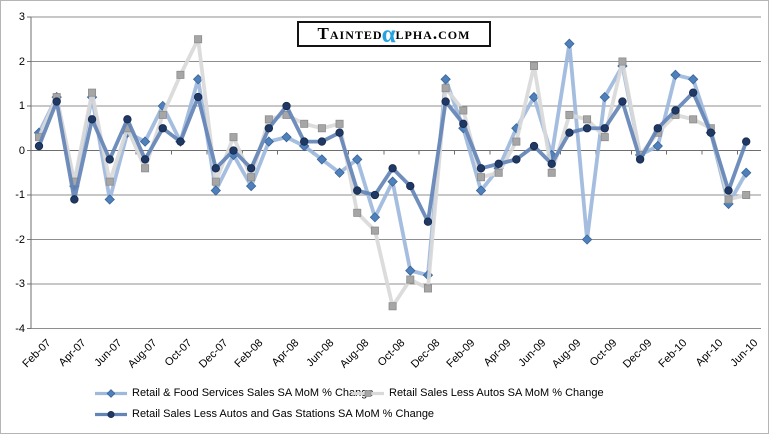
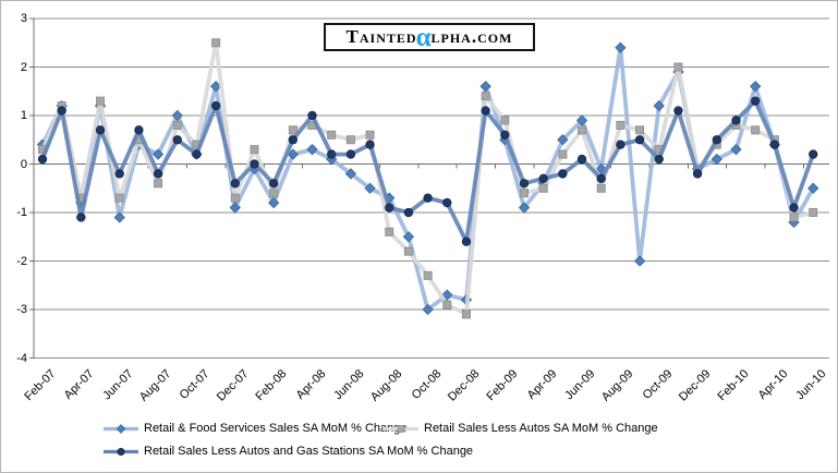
Retail Sales Less Autos SA MoM % Change/Oct-07: 1.7 -> 0.4
Retail & Food Services Sales SA MoM % Change/Aug-08: -0.2 -> -0.7
Retail & Food Services Sales SA MoM % Change/Oct-08: -0.7 -> -3.0
Retail Sales Less Autos SA MoM % Change/Oct-08: -3.5 -> -2.3
Retail Sales Less Autos and Gas Stations SA MoM % Change/Oct-08: -0.4 -> -0.7
Retail & Food Services Sales SA MoM % Change/Jun-09: 1.2 -> 0.9
Retail Sales Less Autos SA MoM % Change/Jun-09: 1.9 -> 0.7
Retail Sales Less Autos and Gas Stations SA MoM % Change/Oct-09: 0.5 -> 0.1
Retail & Food Services Sales SA MoM % Change/Feb-10: 1.7 -> 0.3
